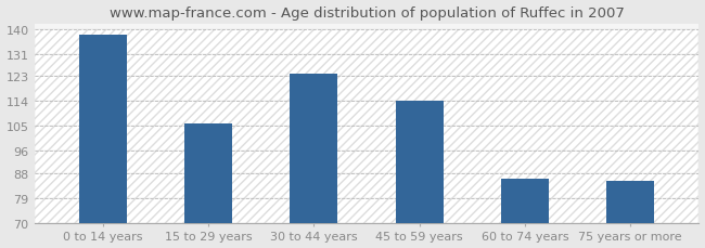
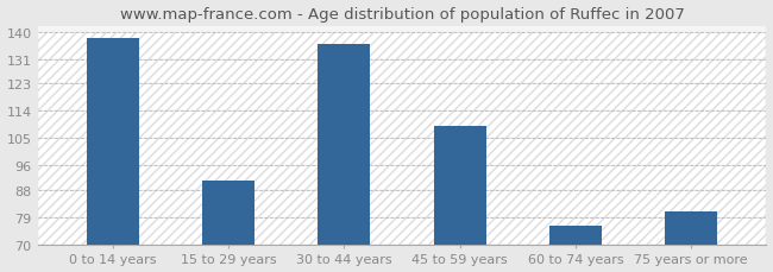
15 to 29 years: 106 -> 91
30 to 44 years: 124 -> 136
45 to 59 years: 114 -> 109
60 to 74 years: 86 -> 76
75 years or more: 85 -> 81
